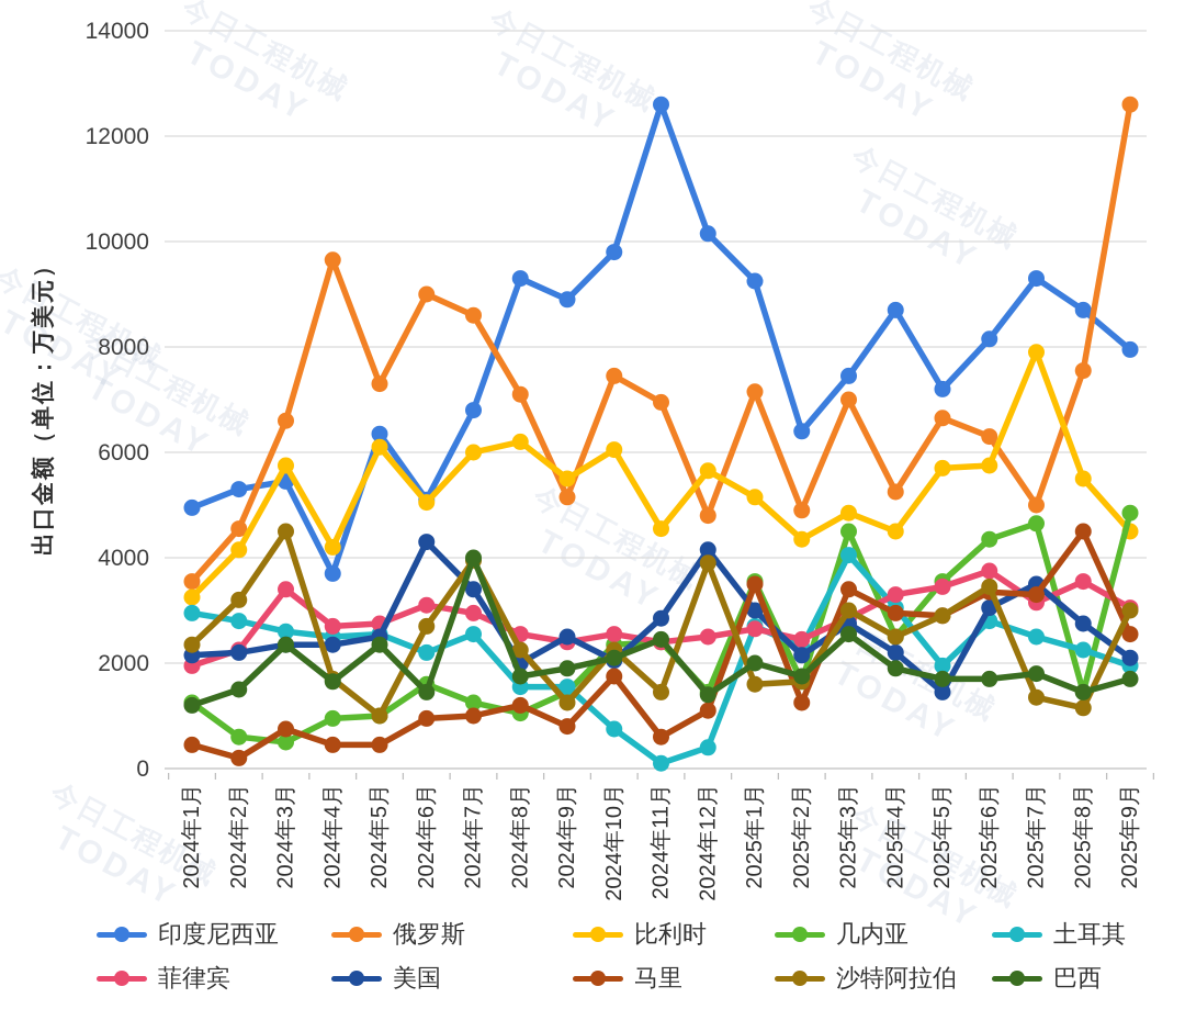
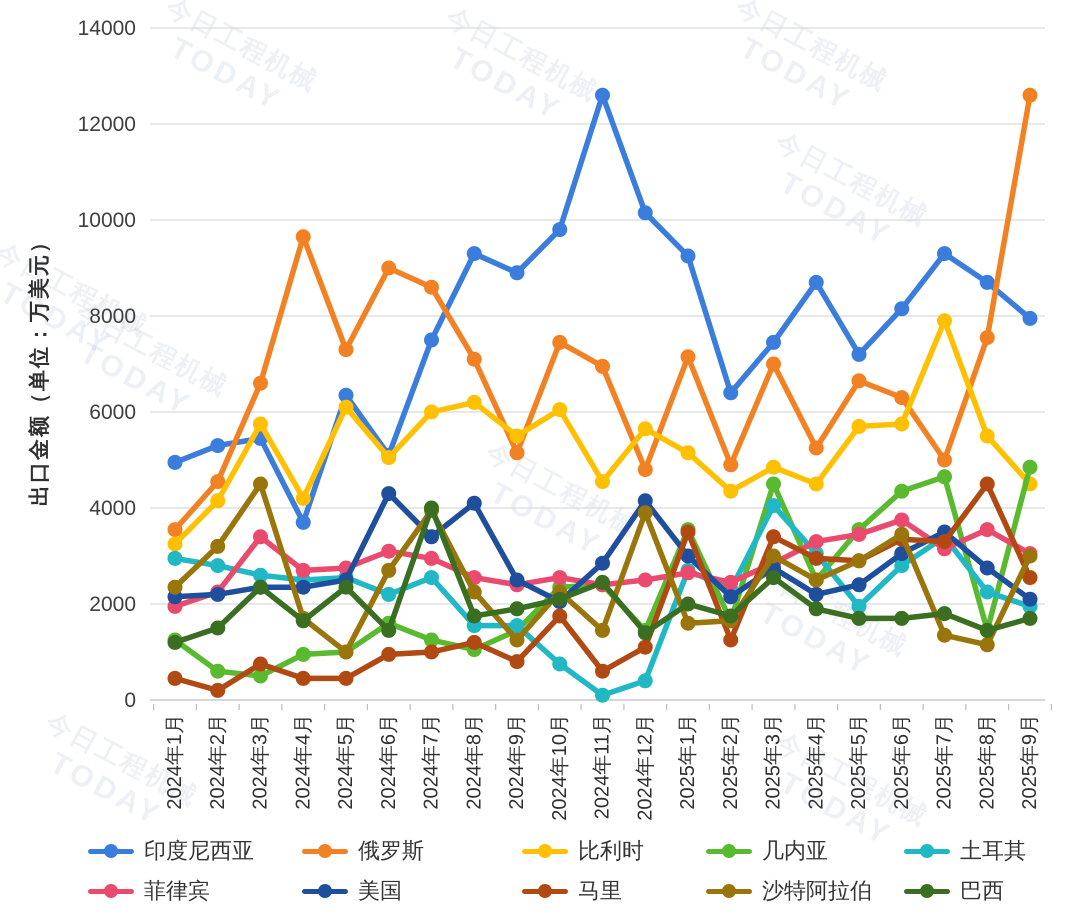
印度尼西亚/2024年7月: 6800 -> 7500
美国/2024年8月: 2000 -> 4100
美国/2025年5月: 1400 -> 2400
土耳其/2025年7月: 2500 -> 3400
